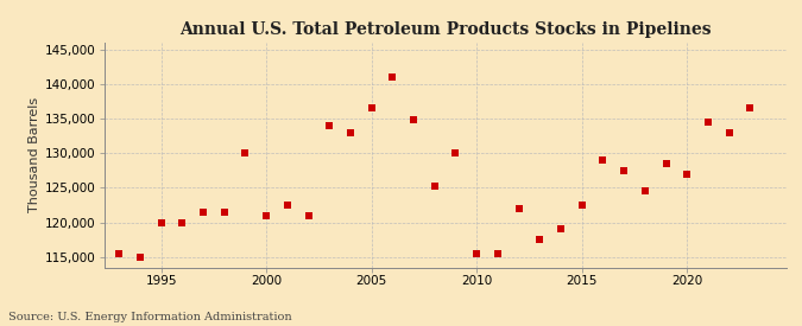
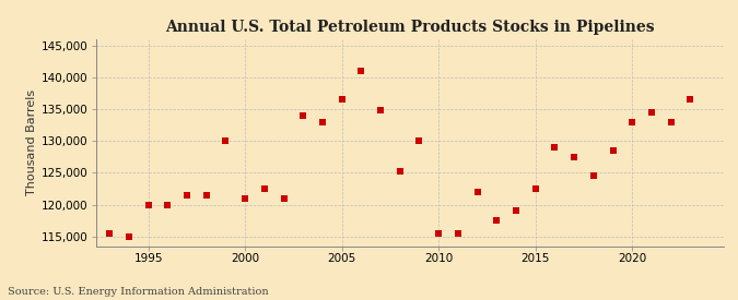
2020: 127,000 -> 133,000
